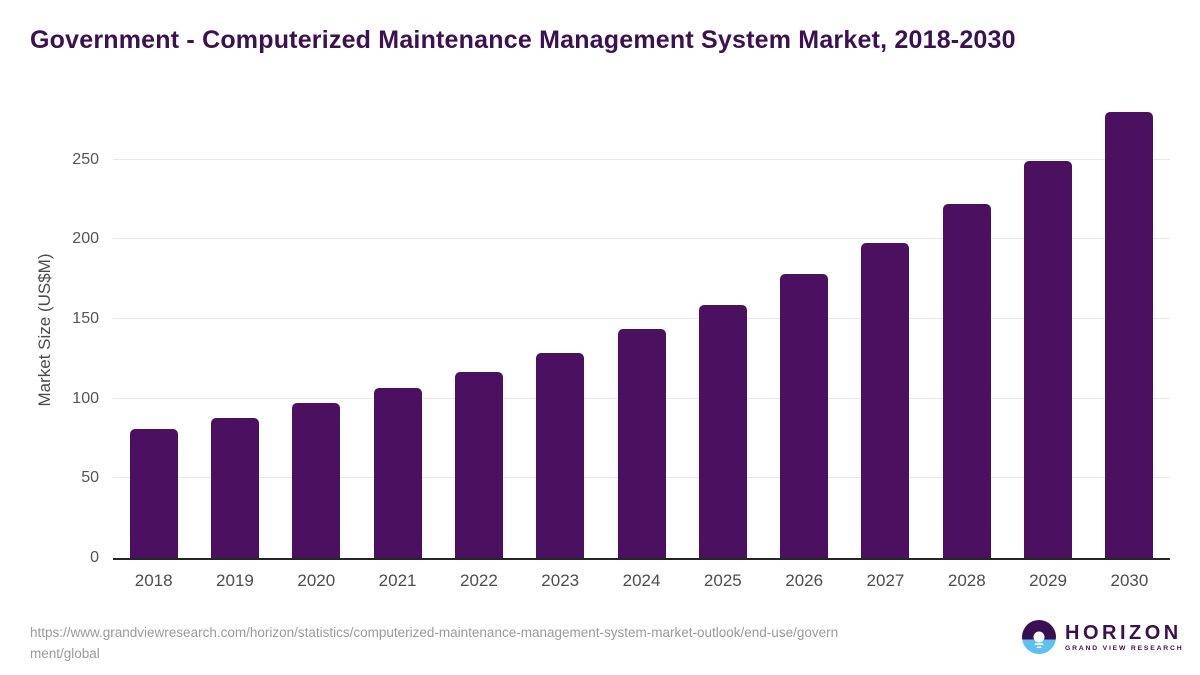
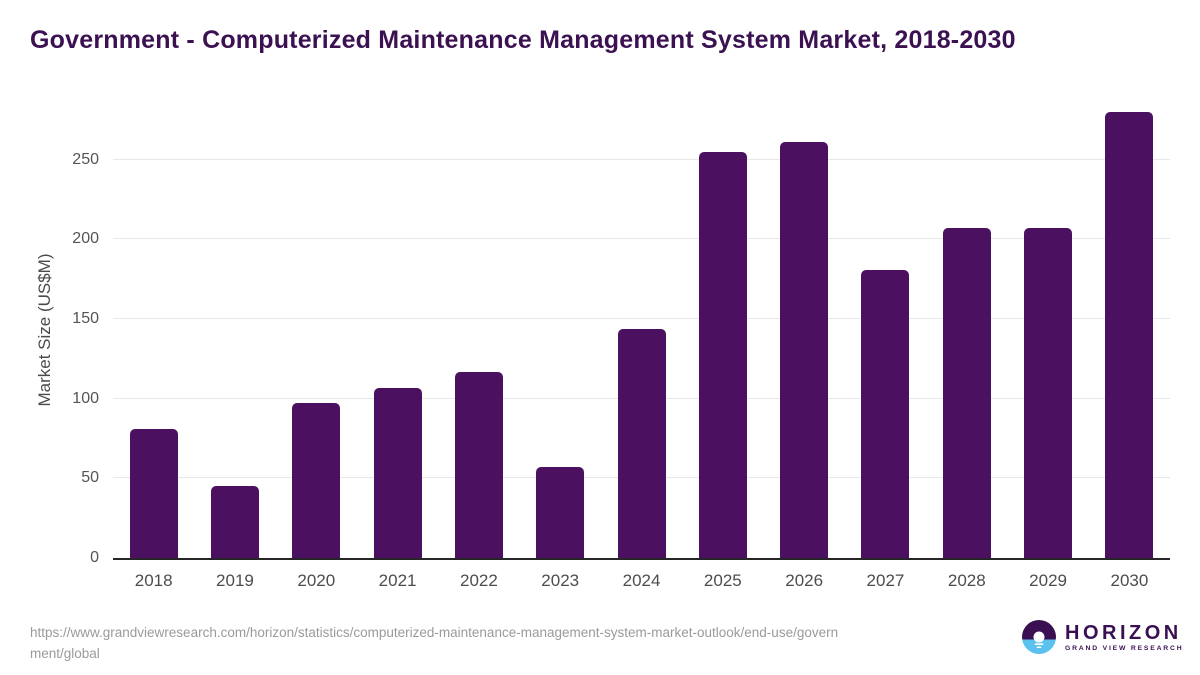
2019: 88 -> 45
2023: 129 -> 57
2025: 159 -> 255
2026: 178 -> 261
2027: 198 -> 181
2028: 222 -> 207
2029: 249 -> 207
